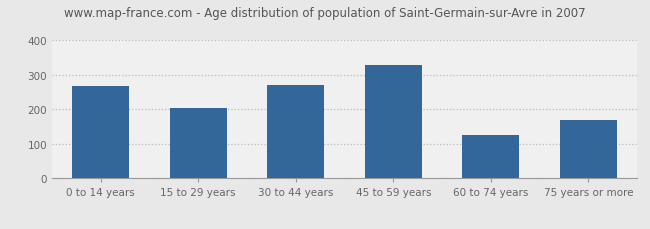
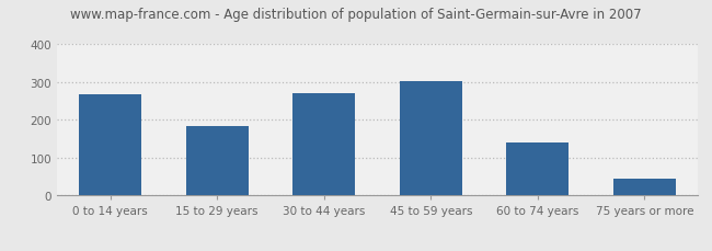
15 to 29 years: 205 -> 185
45 to 59 years: 330 -> 302
60 to 74 years: 125 -> 140
75 years or more: 170 -> 46
